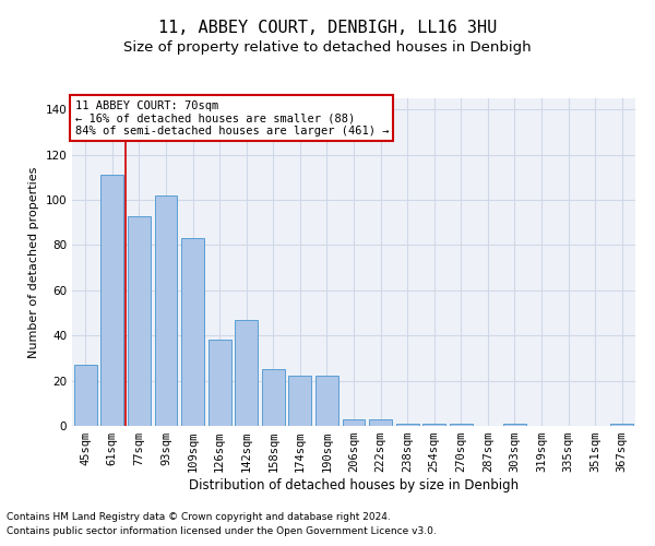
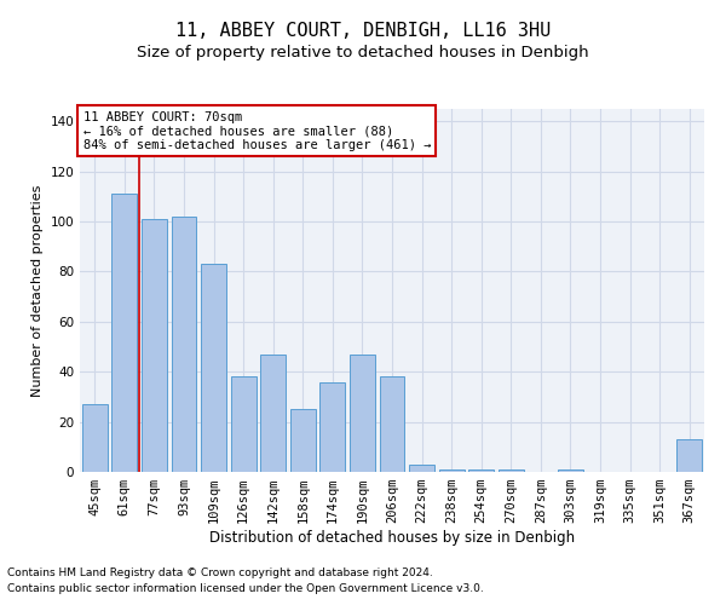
77sqm: 93 -> 101
174sqm: 22 -> 36
190sqm: 22 -> 47
206sqm: 3 -> 38
367sqm: 1 -> 13
